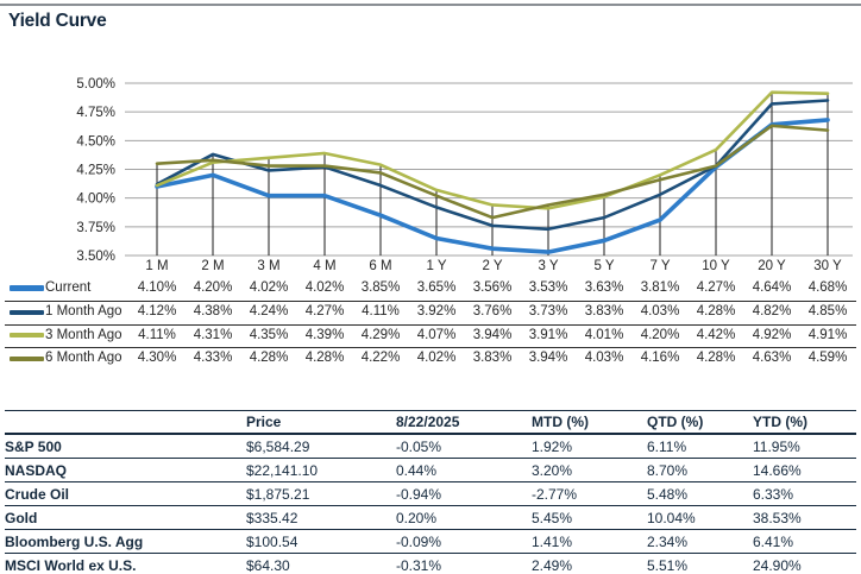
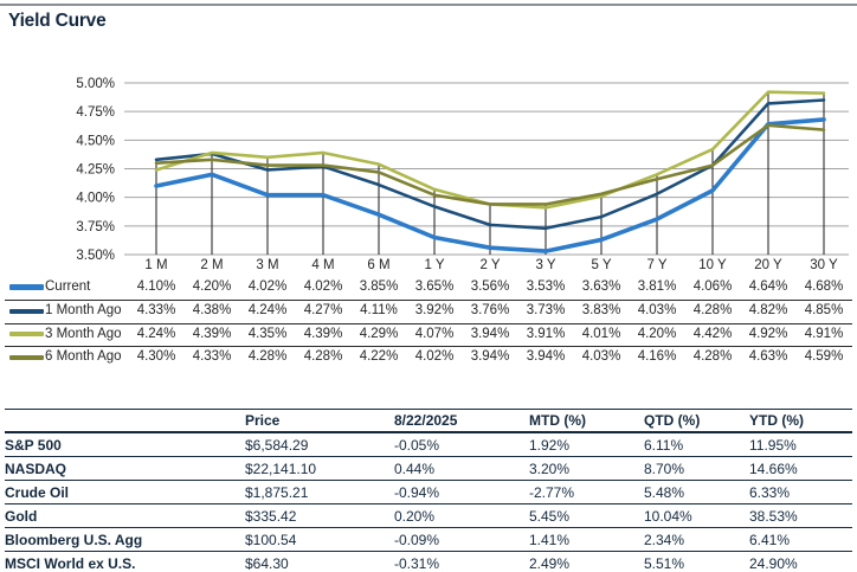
1 Month Ago/1 M: 4.12% -> 4.33%
3 Month Ago/1 M: 4.11% -> 4.24%
3 Month Ago/2 M: 4.31% -> 4.39%
6 Month Ago/2 Y: 3.83% -> 3.94%
Current/10 Y: 4.27% -> 4.06%
